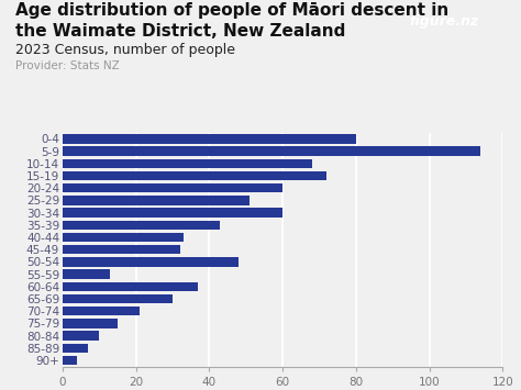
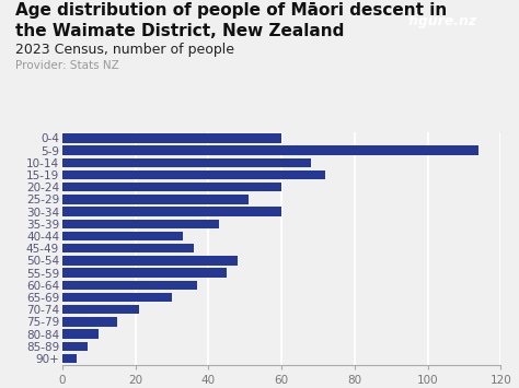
0-4: 80 -> 60
45-49: 32 -> 36
55-59: 13 -> 45
